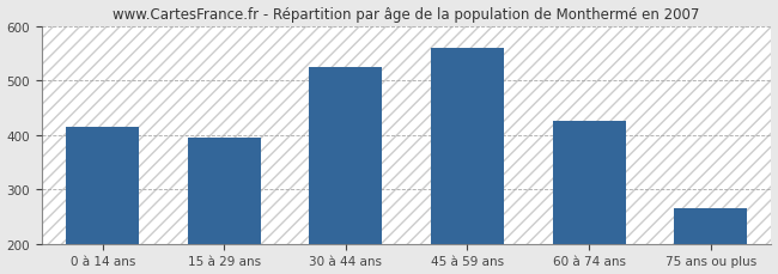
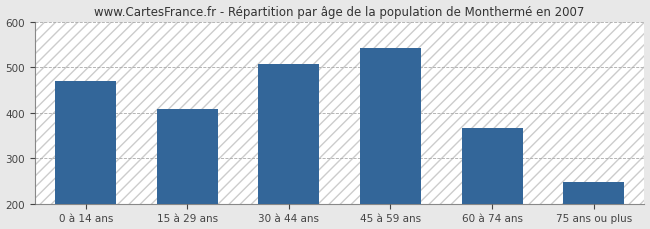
0 à 14 ans: 415 -> 470
15 à 29 ans: 395 -> 408
30 à 44 ans: 525 -> 506
45 à 59 ans: 560 -> 541
60 à 74 ans: 425 -> 366
75 ans ou plus: 265 -> 248
